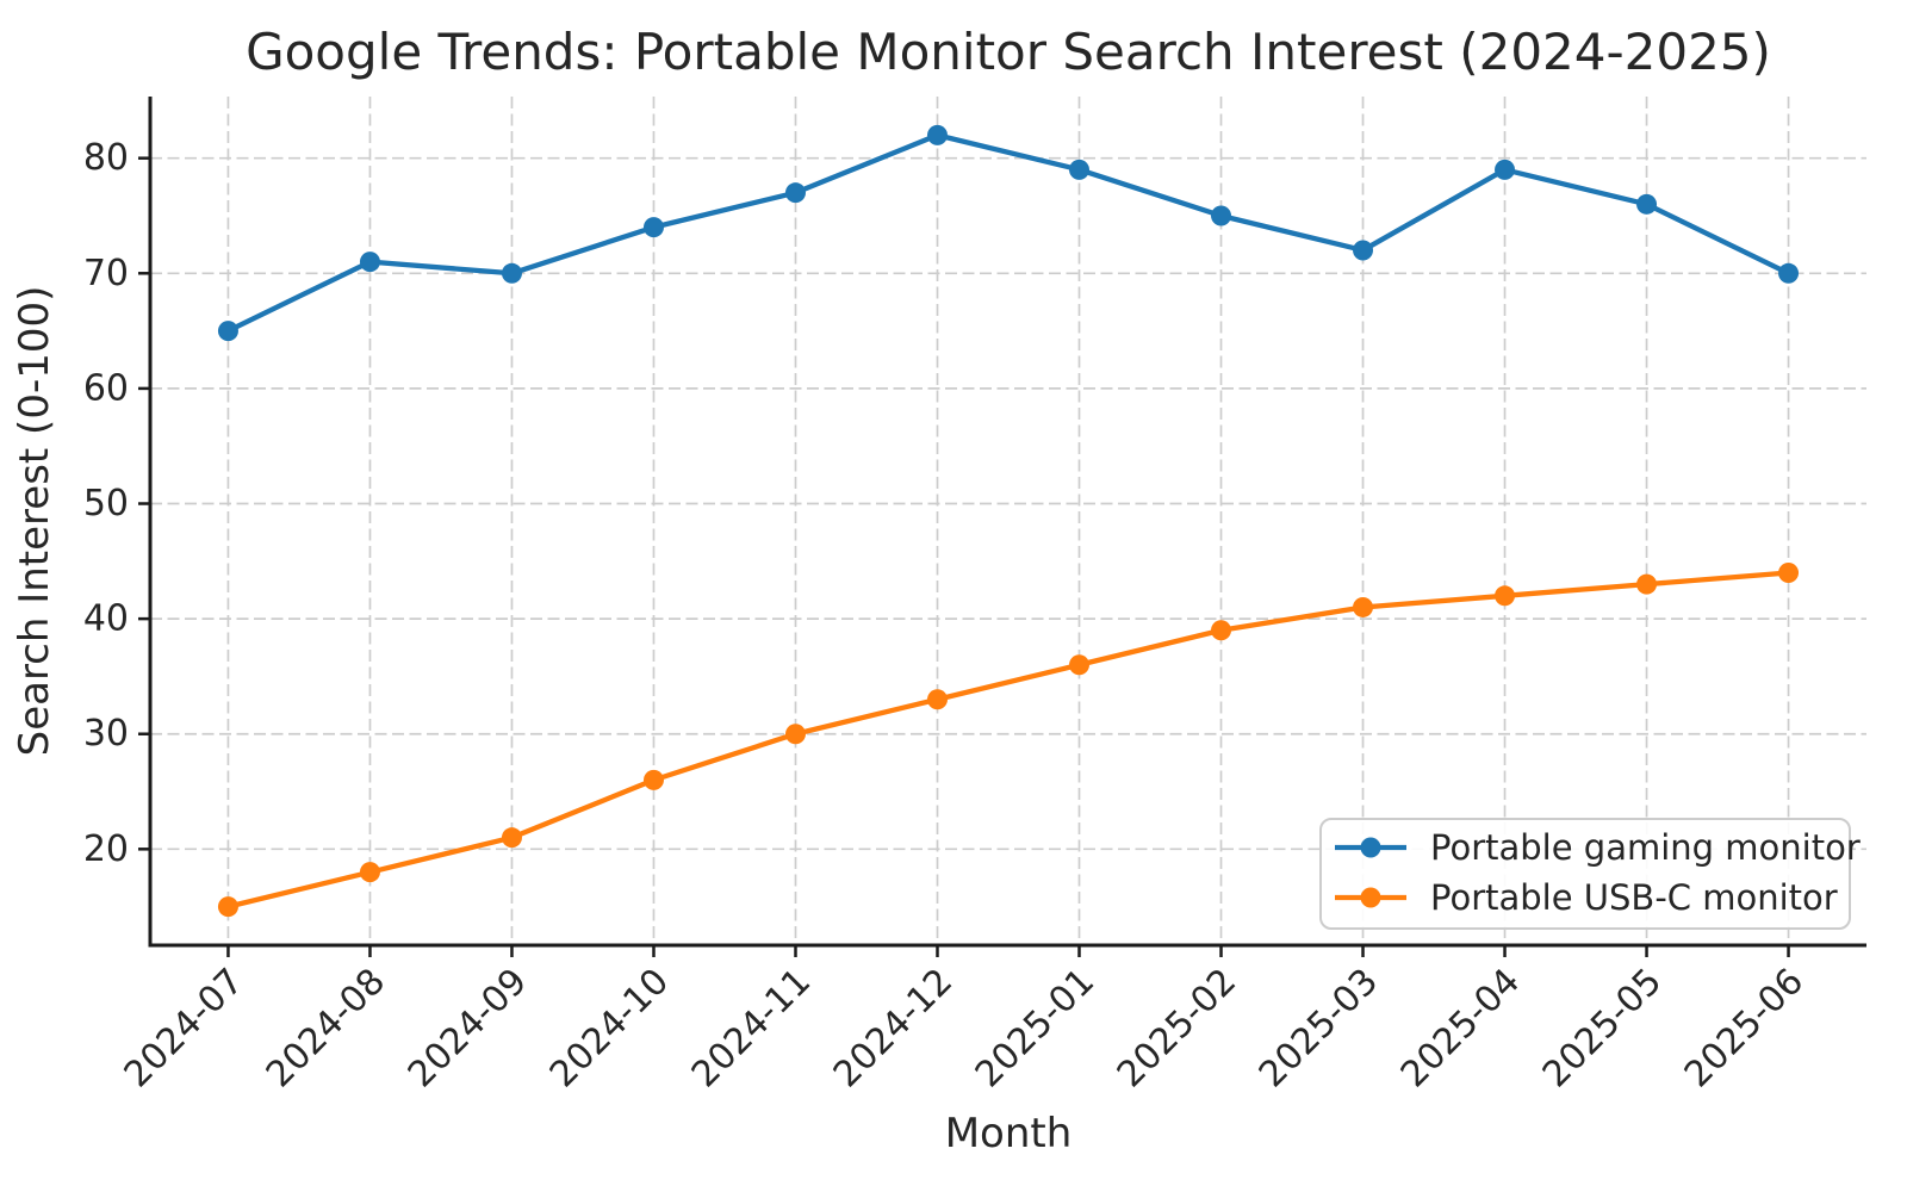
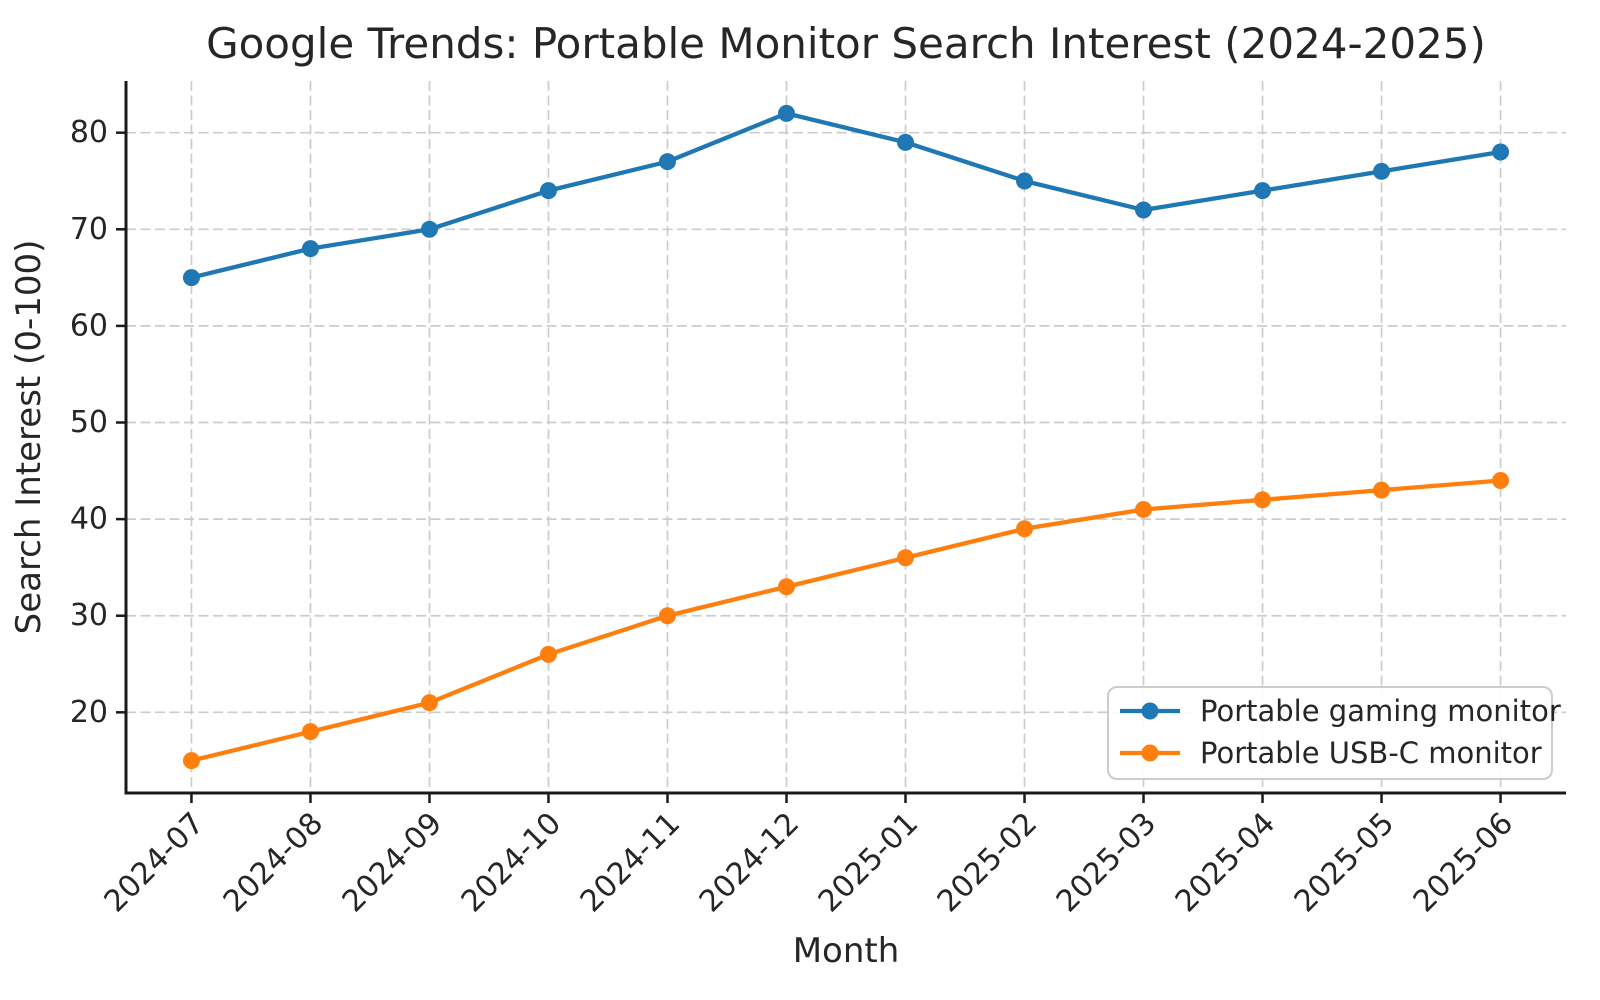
Portable gaming monitor/2024-08: 71 -> 68
Portable gaming monitor/2025-04: 79 -> 74
Portable gaming monitor/2025-06: 70 -> 78
